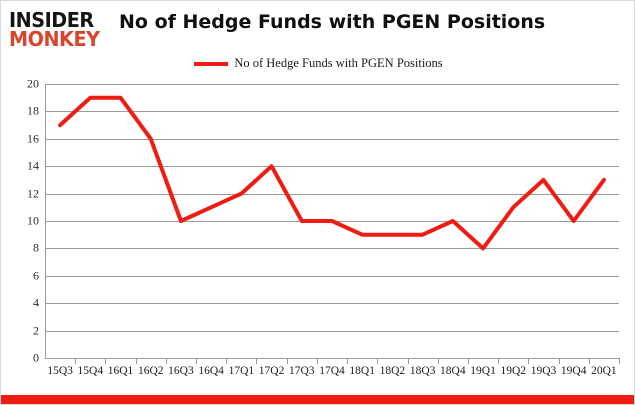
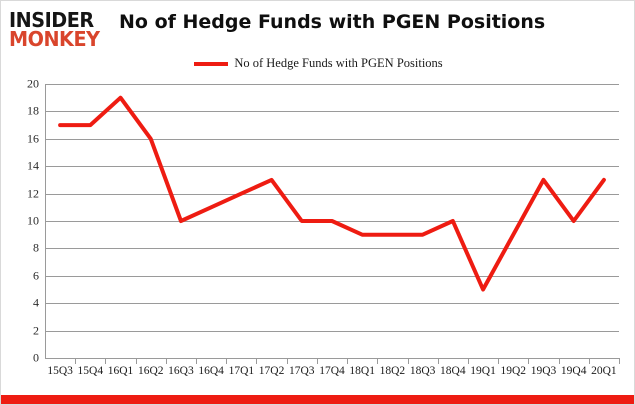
15Q4: 19 -> 17
17Q2: 14 -> 13
19Q1: 8 -> 5
19Q2: 11 -> 9
